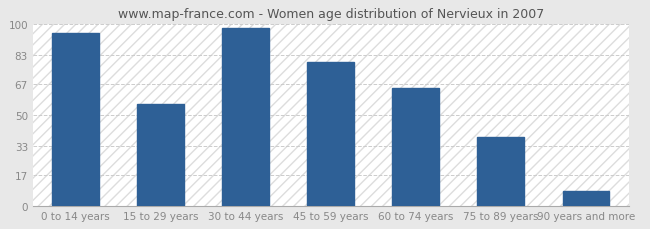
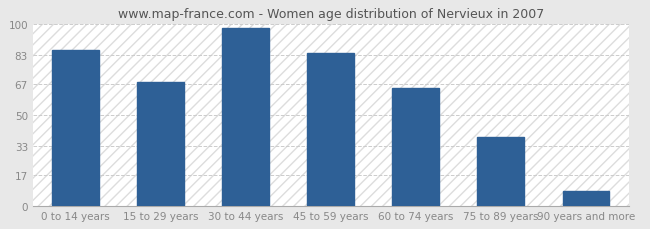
0 to 14 years: 95 -> 86
15 to 29 years: 56 -> 68
45 to 59 years: 79 -> 84
